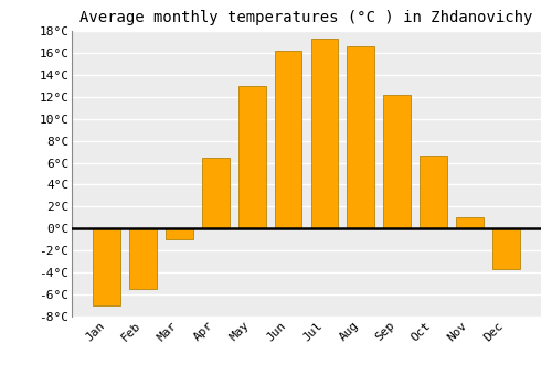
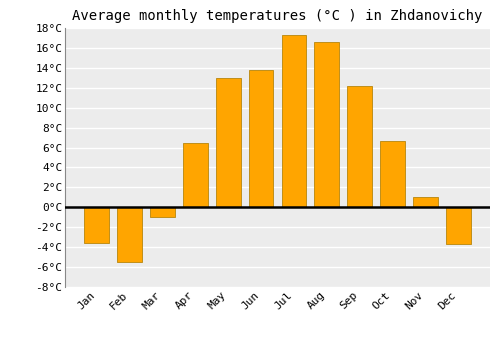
Jan: -7.0°C -> -3.6°C
Jun: 16.2°C -> 13.8°C
